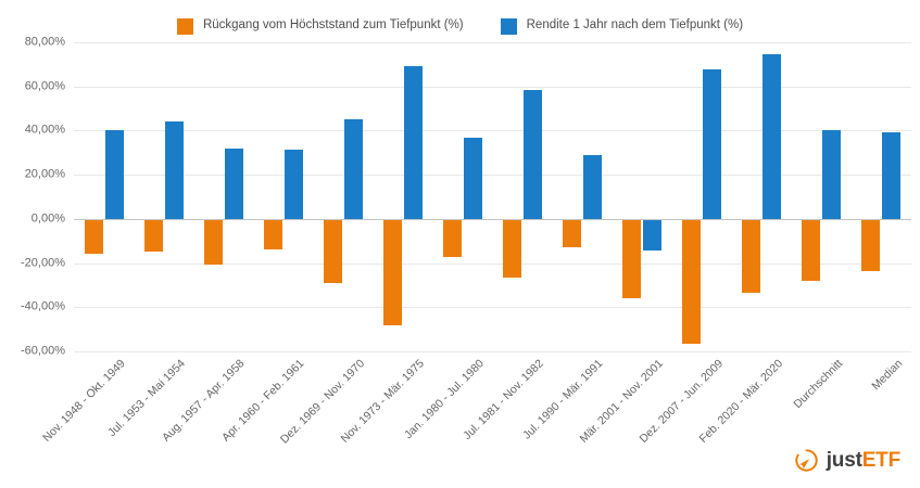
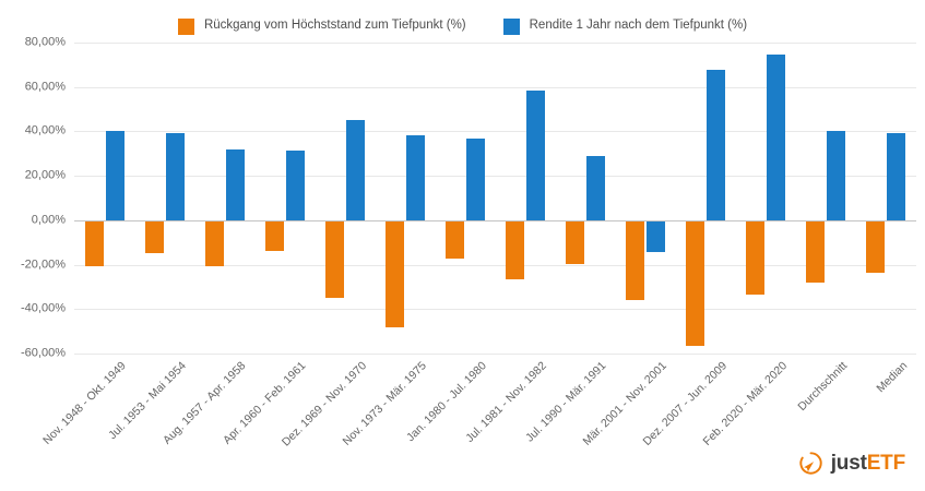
Rückgang vom Höchststand zum Tiefpunkt (%)/Nov. 1948 - Okt. 1949: -16% -> -21%
Rendite 1 Jahr nach dem Tiefpunkt (%)/Jul. 1953 - Mai 1954: 44% -> 39%
Rückgang vom Höchststand zum Tiefpunkt (%)/Dez. 1969 - Nov. 1970: -29% -> -35%
Rendite 1 Jahr nach dem Tiefpunkt (%)/Nov. 1973 - Mär. 1975: 69% -> 38%
Rückgang vom Höchststand zum Tiefpunkt (%)/Jul. 1990 - Mär. 1991: -13% -> -20%
